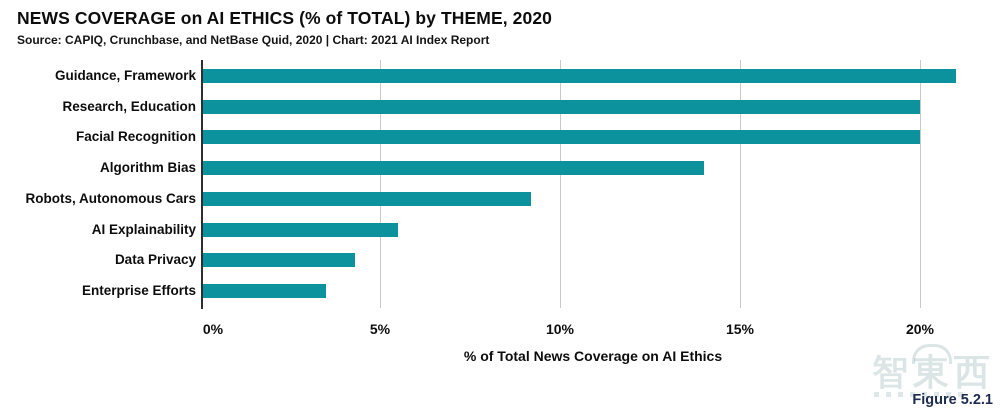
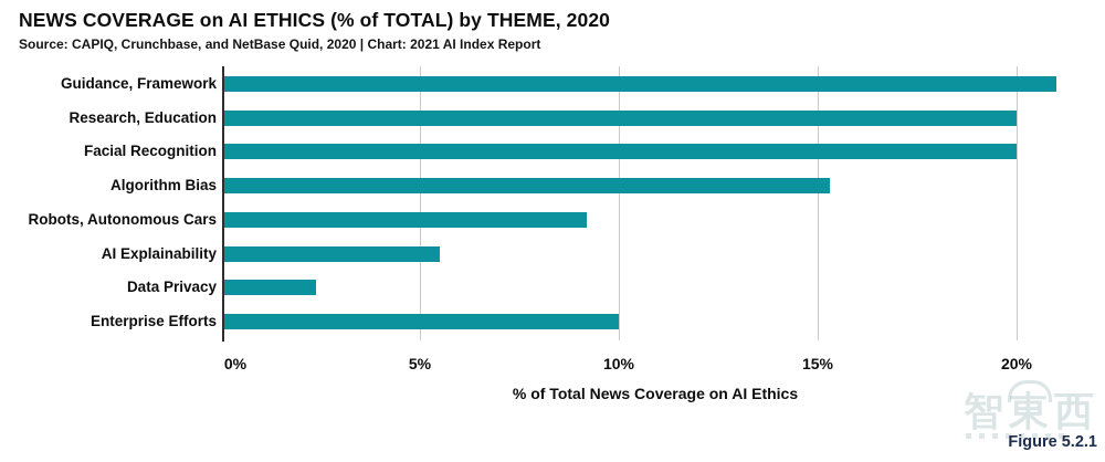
Algorithm Bias: 14.0% -> 15.3%
Data Privacy: 4.3% -> 2.4%
Enterprise Efforts: 3.5% -> 10.0%
